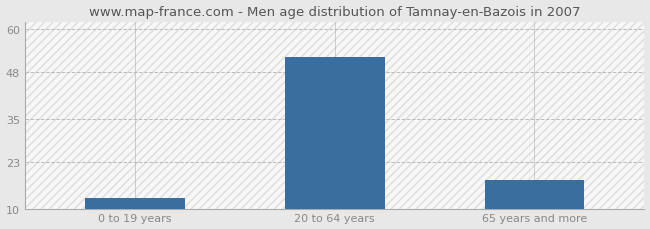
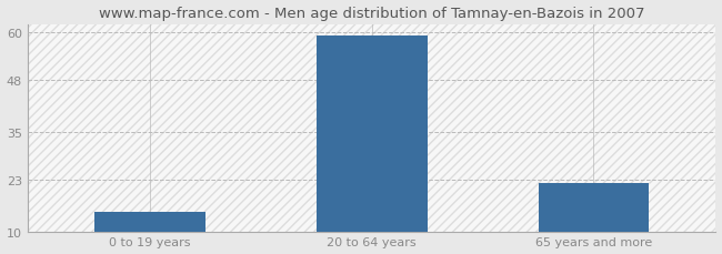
0 to 19 years: 13 -> 15
20 to 64 years: 52 -> 59
65 years and more: 18 -> 22
